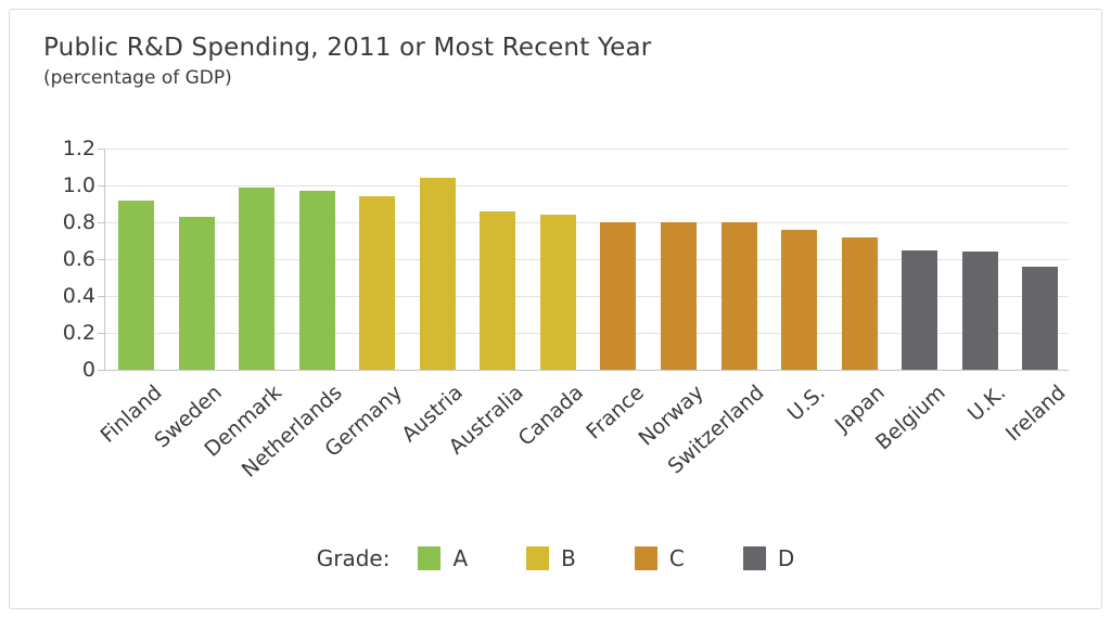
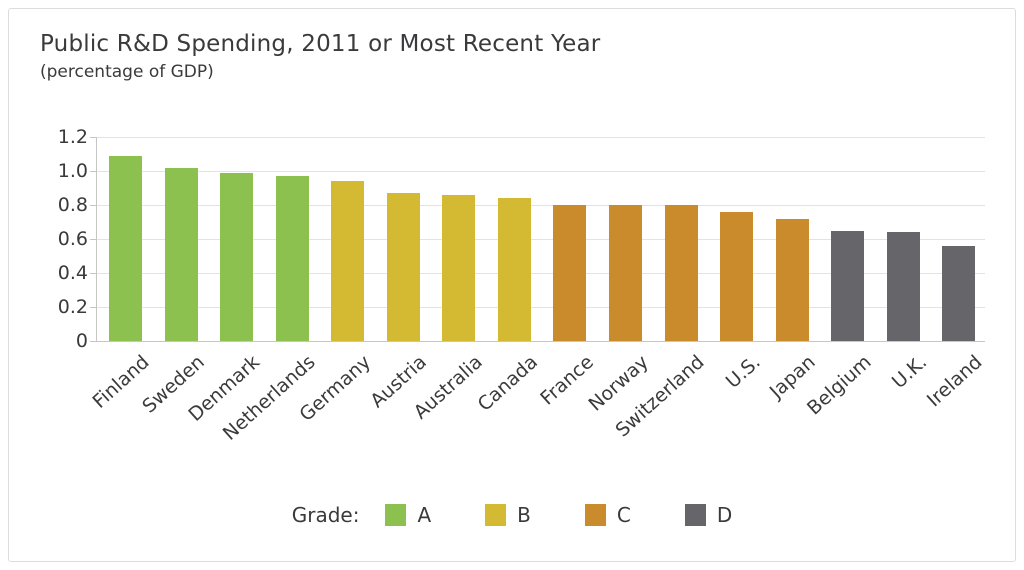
Finland: 0.92 -> 1.09
Sweden: 0.83 -> 1.02
Austria: 1.04 -> 0.87
